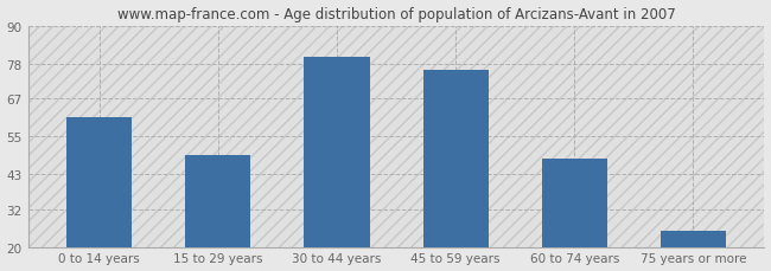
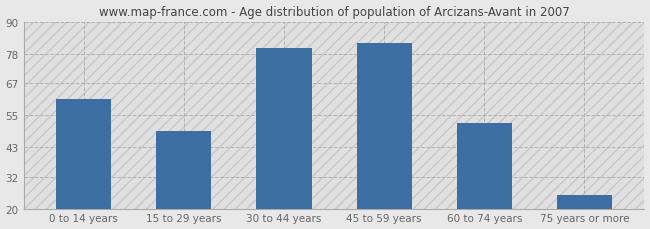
45 to 59 years: 76 -> 82
60 to 74 years: 48 -> 52
